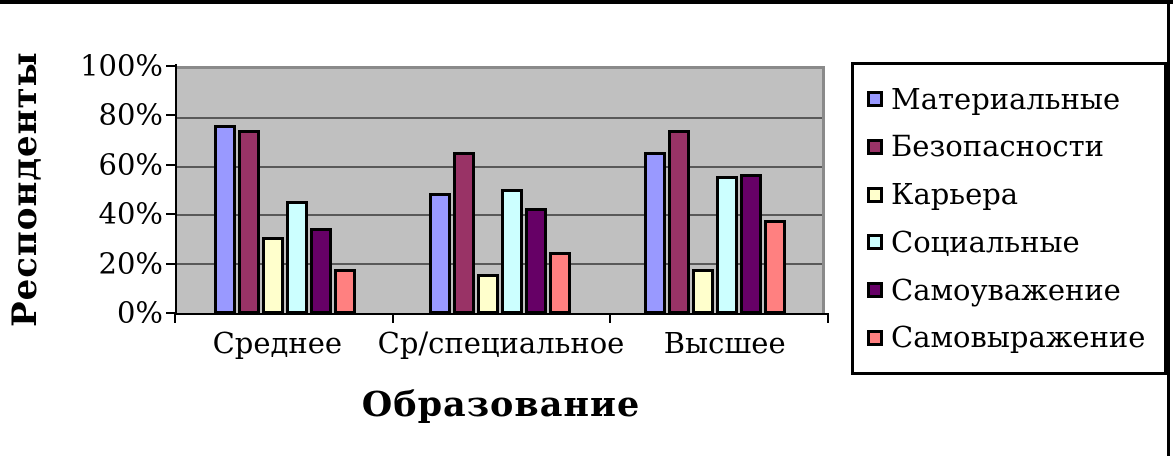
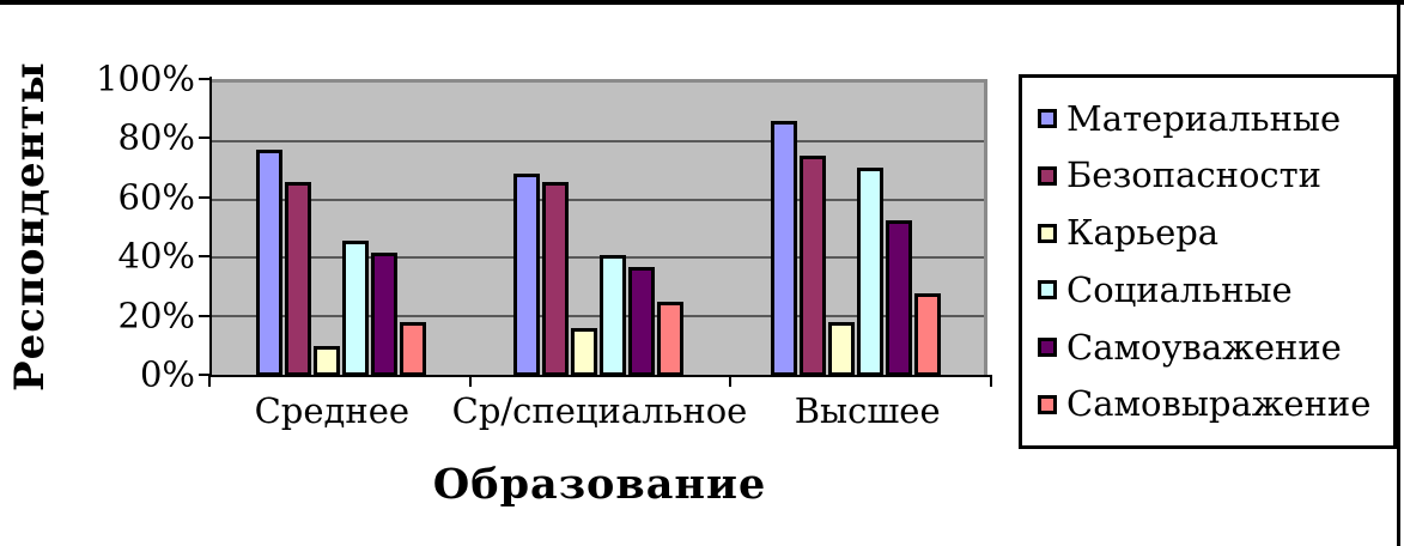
Безопасности/Среднее: 75% -> 66%
Карьера/Среднее: 31% -> 10%
Самоуважение/Среднее: 35% -> 42%
Материальные/Ср/специальное: 49% -> 69%
Социальные/Ср/специальное: 51% -> 41%
Самоуважение/Ср/специальное: 43% -> 37%
Материальные/Высшее: 66% -> 87%
Социальные/Высшее: 56% -> 71%
Самоуважение/Высшее: 57% -> 53%
Самовыражение/Высшее: 38% -> 28%
